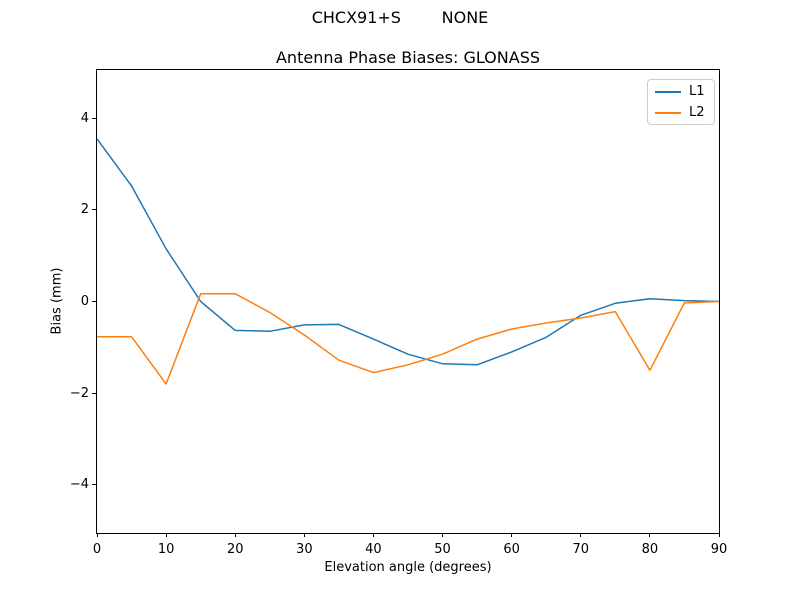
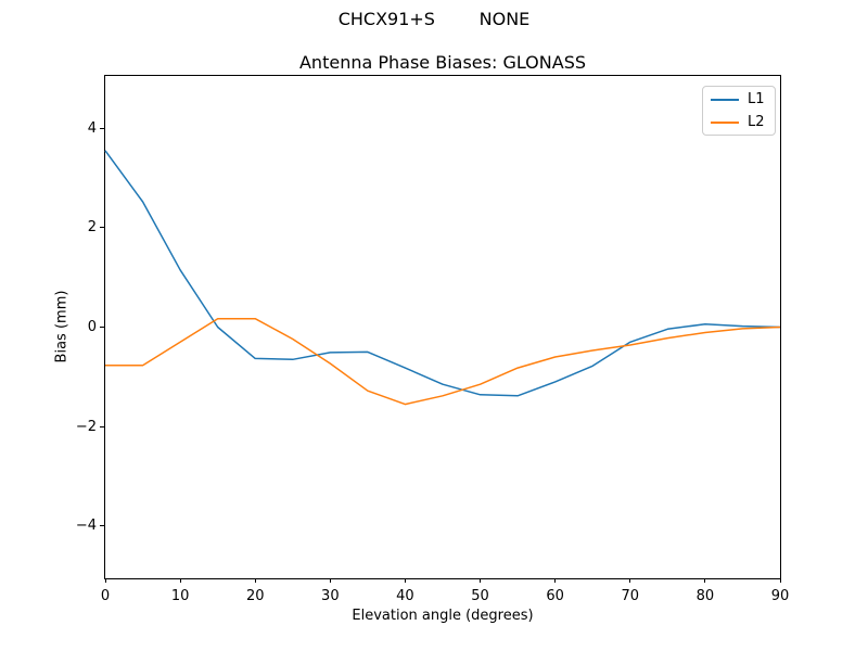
L2/10: -1.8 -> -0.3
L2/80: -1.5 -> -0.1
